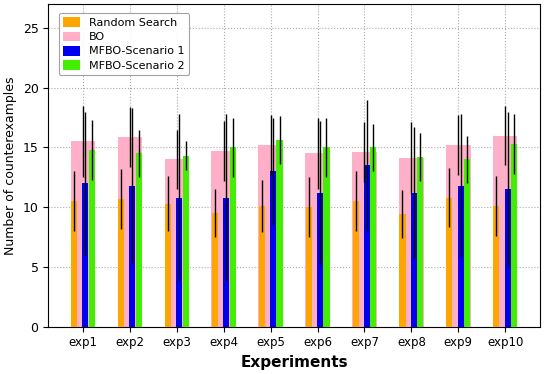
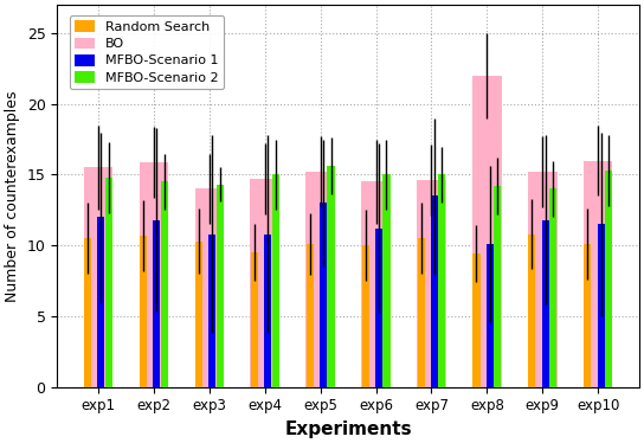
BO/exp8: 14.1 -> 22.0
MFBO-Scenario 1/exp8: 11.2 -> 10.1
